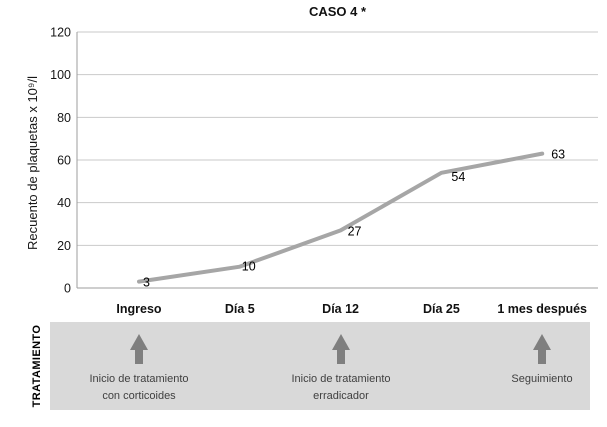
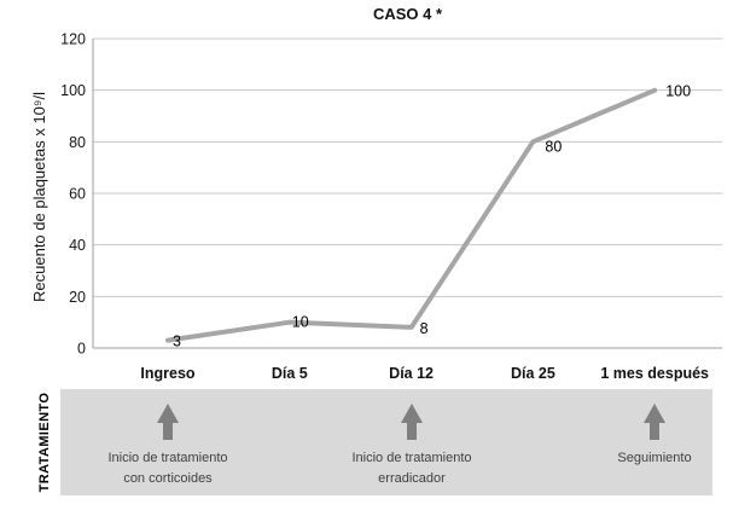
Día 12: 27 -> 8
Día 25: 54 -> 80
1 mes después: 63 -> 100
